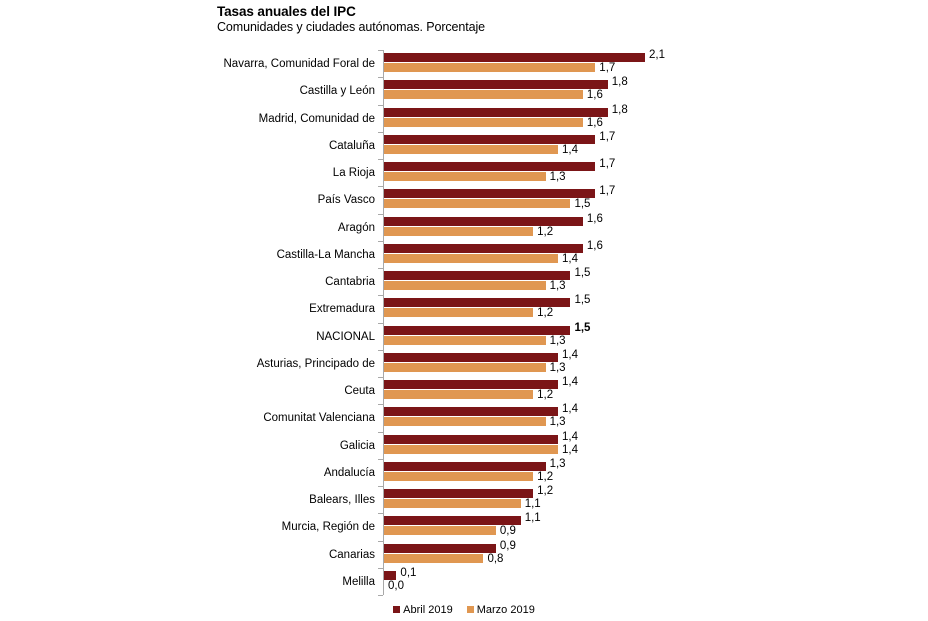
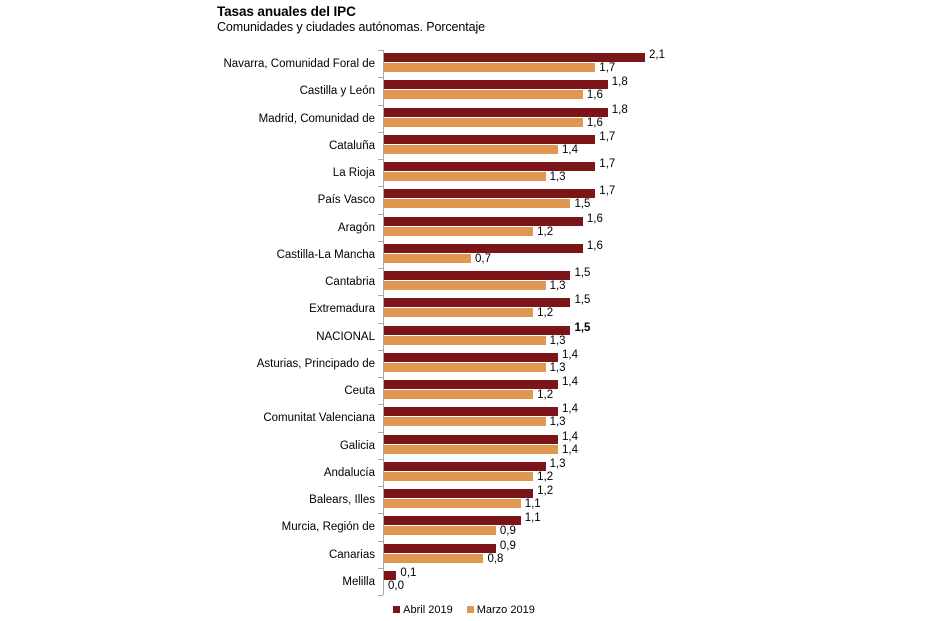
Marzo 2019/Castilla-La Mancha: 1,4 -> 0,7
